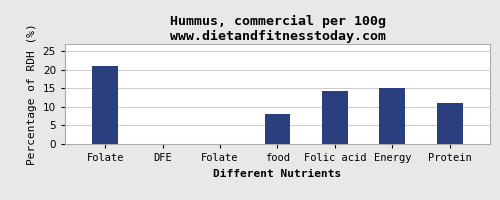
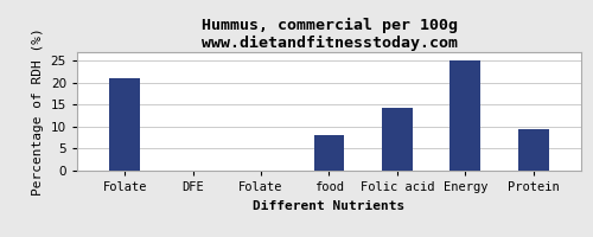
Energy: 15.1 -> 25.0
Protein: 11.0 -> 9.5
